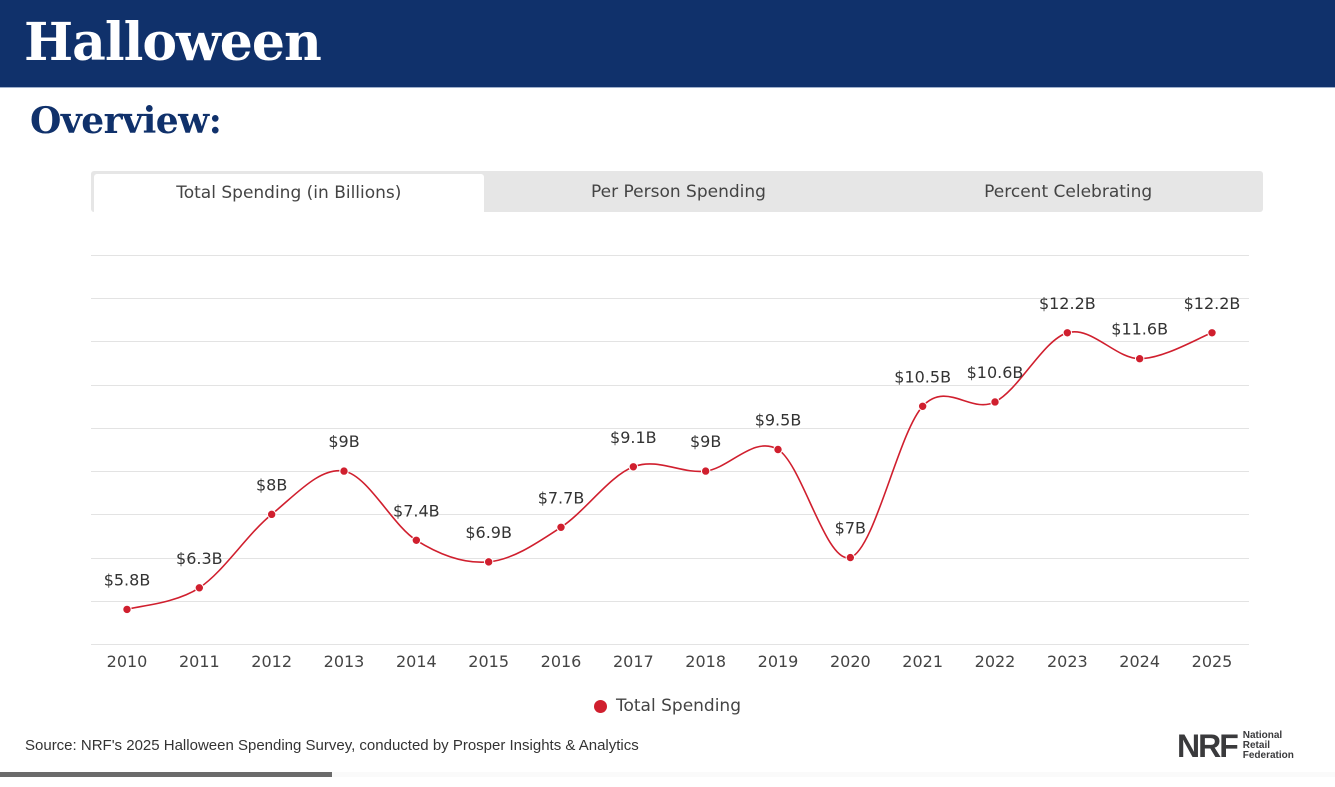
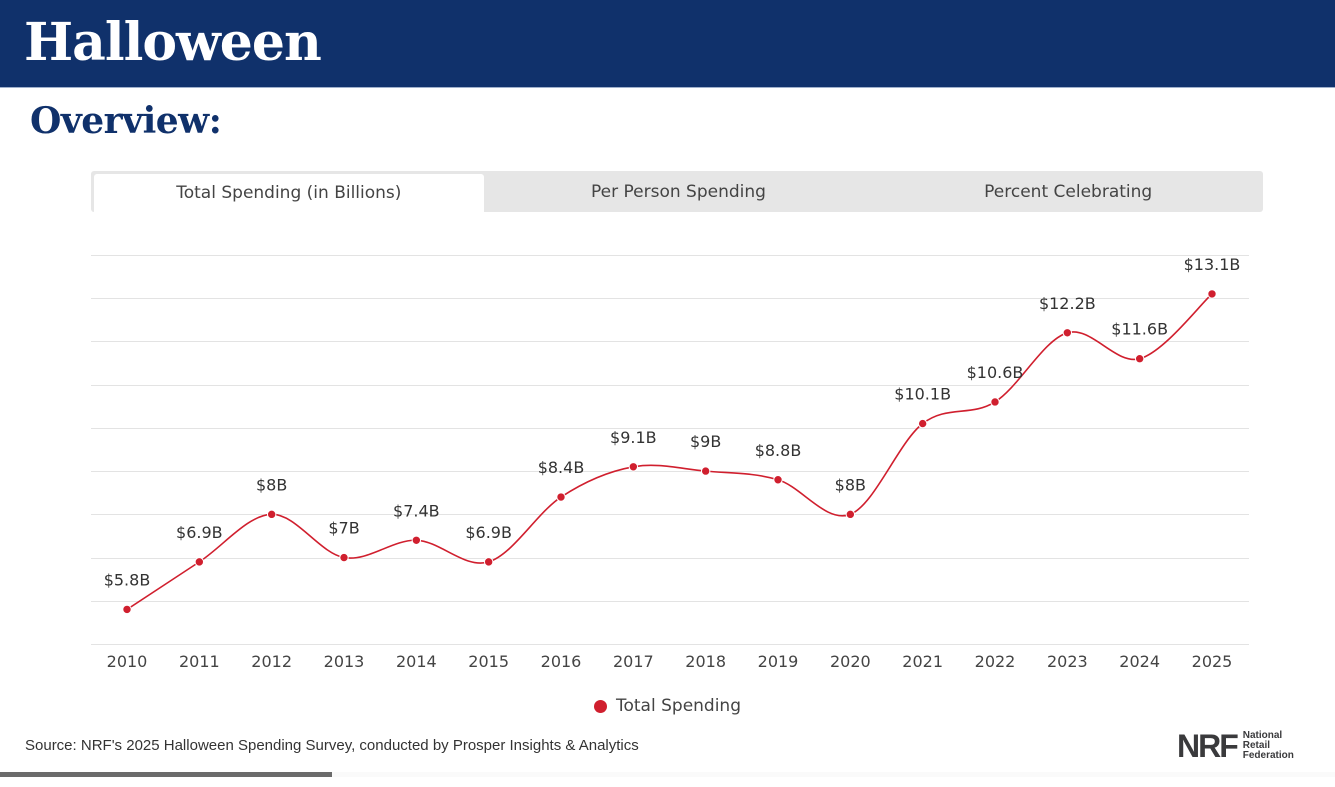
2011: $6.3B -> $6.9B
2013: $9B -> $7B
2016: $7.7B -> $8.4B
2019: $9.5B -> $8.8B
2020: $7B -> $8B
2021: $10.5B -> $10.1B
2025: $12.2B -> $13.1B
